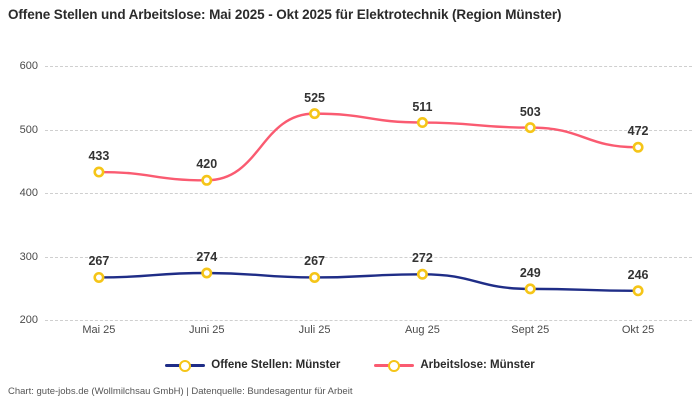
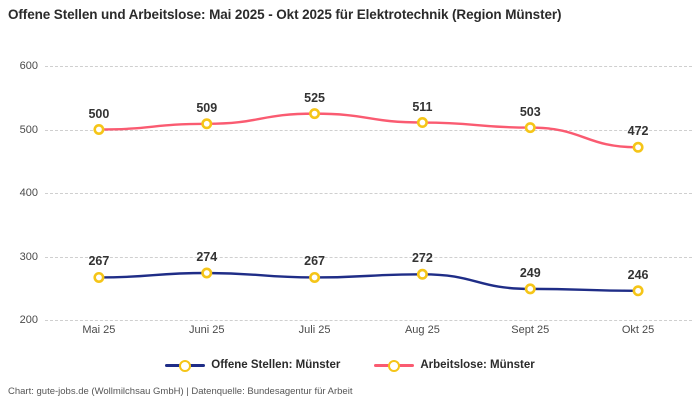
Arbeitslose: Münster/Mai 25: 433 -> 500
Arbeitslose: Münster/Juni 25: 420 -> 509
